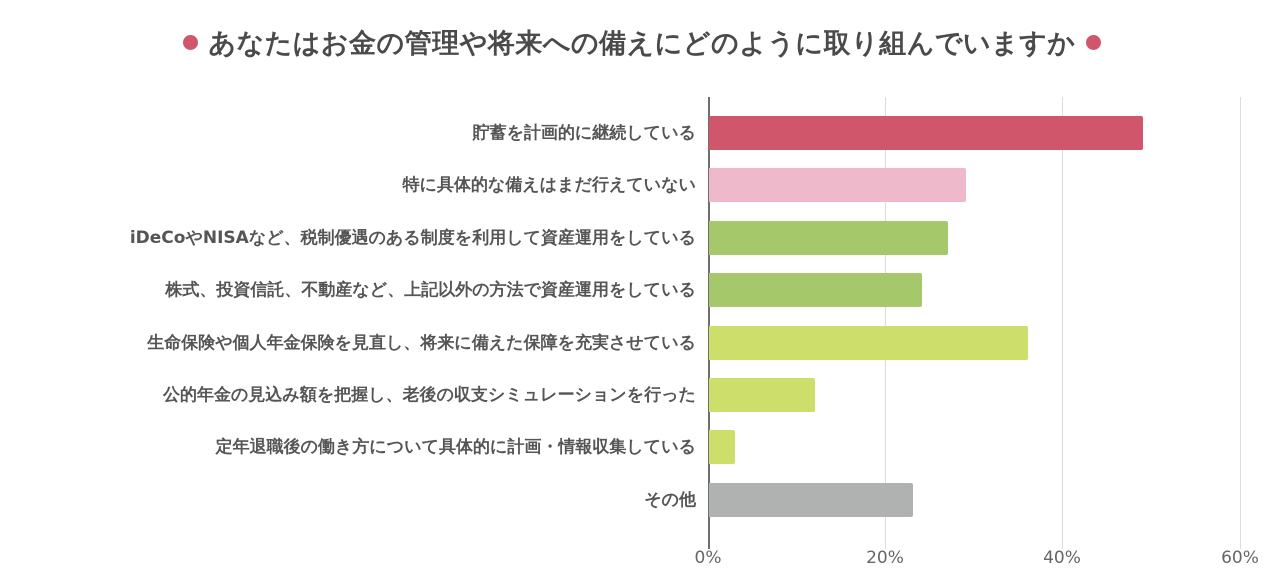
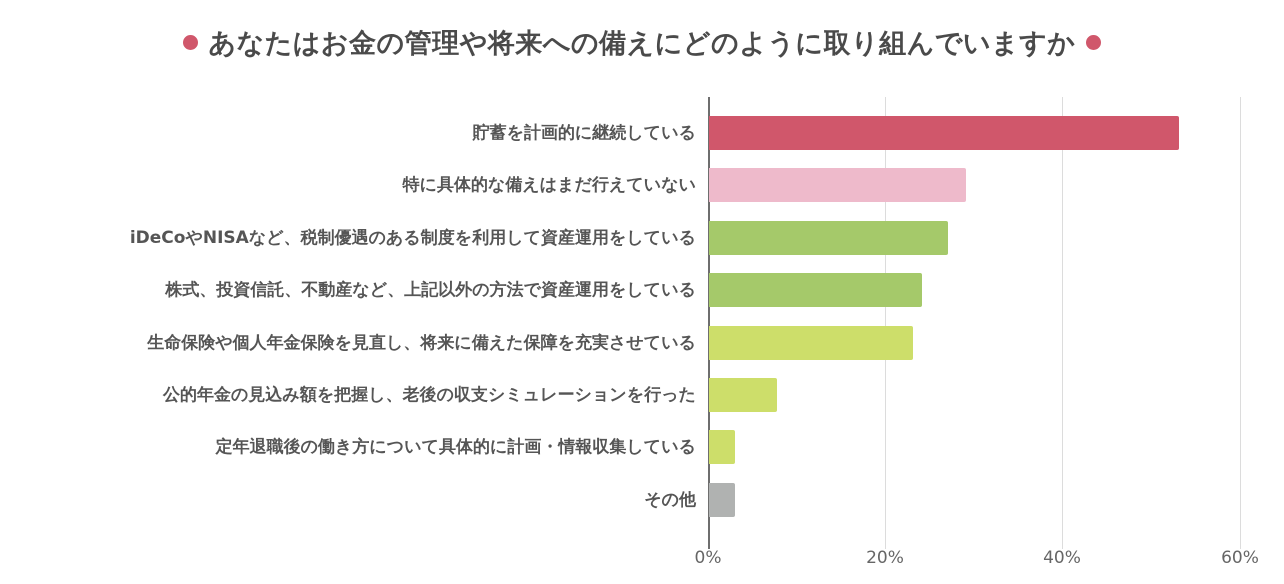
貯蓄を計画的に継続している: 49% -> 53%
生命保険や個人年金保険を見直し、将来に備えた保障を充実させている: 36% -> 23%
公的年金の見込み額を把握し、老後の収支シミュレーションを行った: 12% -> 8%
その他: 23% -> 3%
